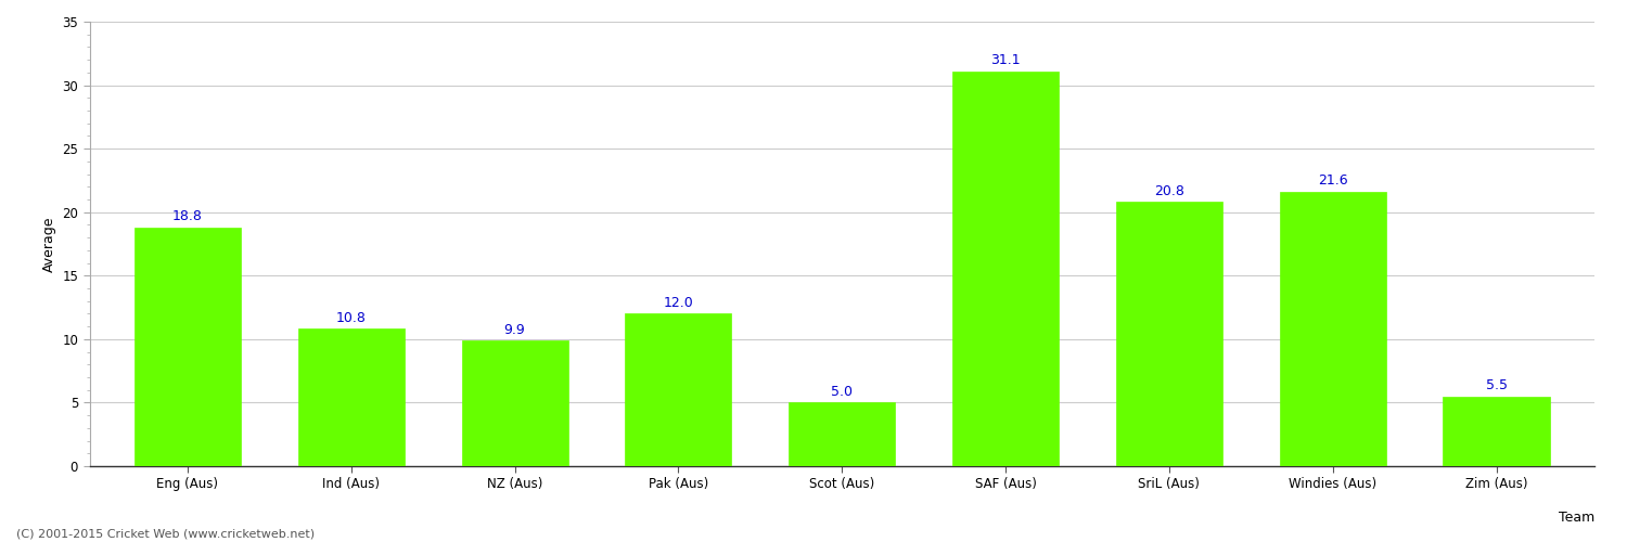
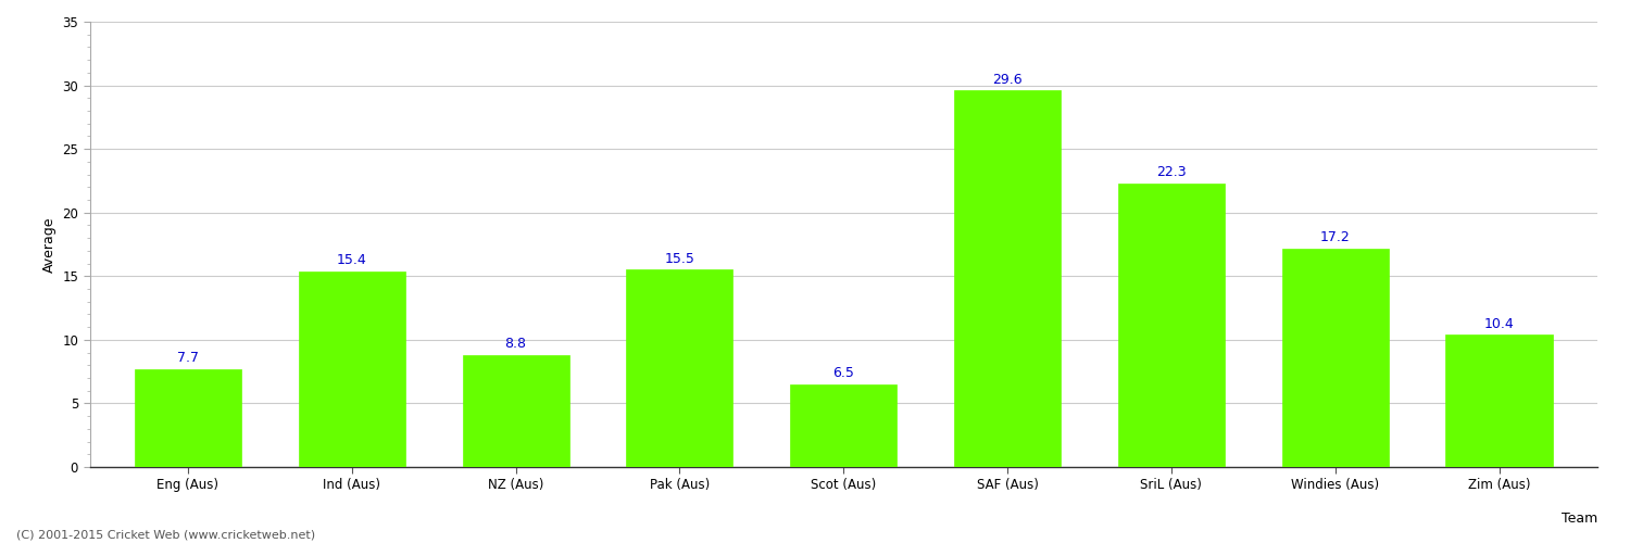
Eng (Aus): 18.8 -> 7.7
Ind (Aus): 10.8 -> 15.4
NZ (Aus): 9.9 -> 8.8
Pak (Aus): 12.0 -> 15.5
Scot (Aus): 5.0 -> 6.5
SAF (Aus): 31.1 -> 29.6
SriL (Aus): 20.8 -> 22.3
Windies (Aus): 21.6 -> 17.2
Zim (Aus): 5.5 -> 10.4
